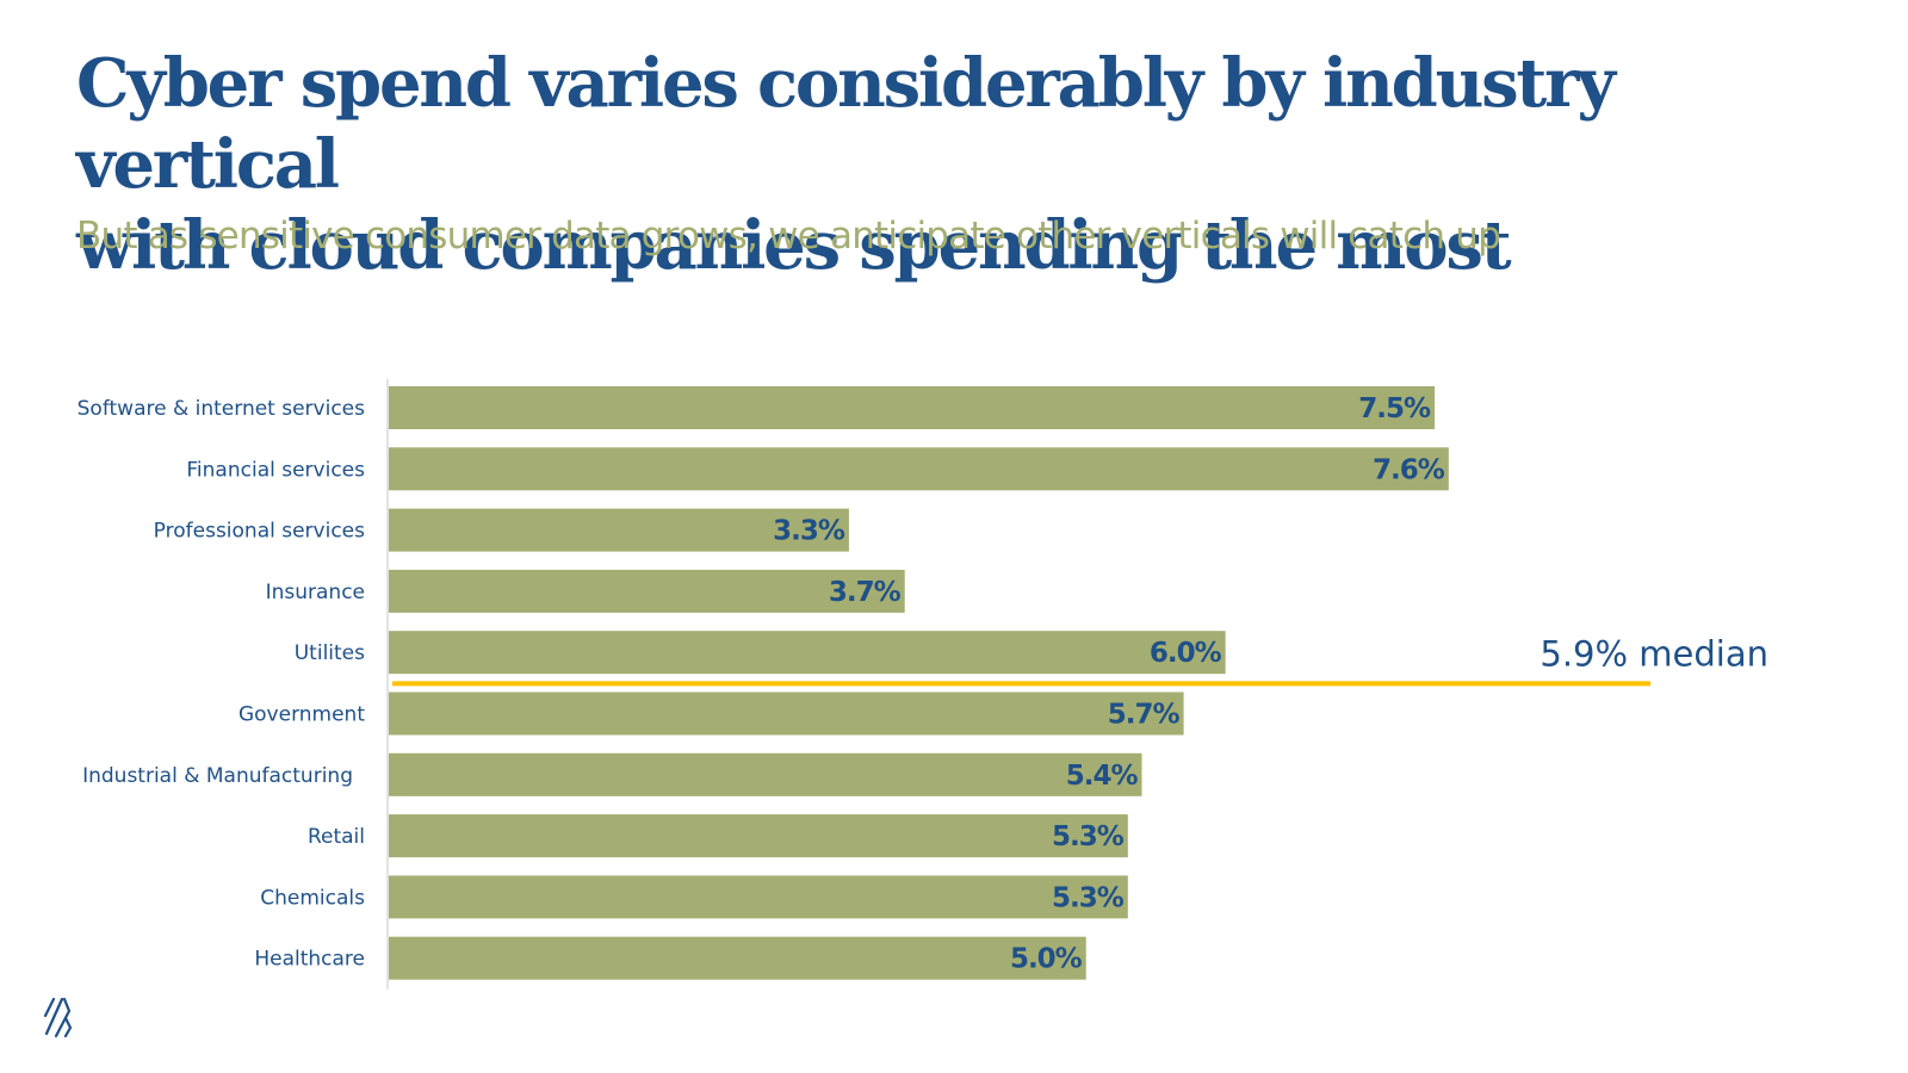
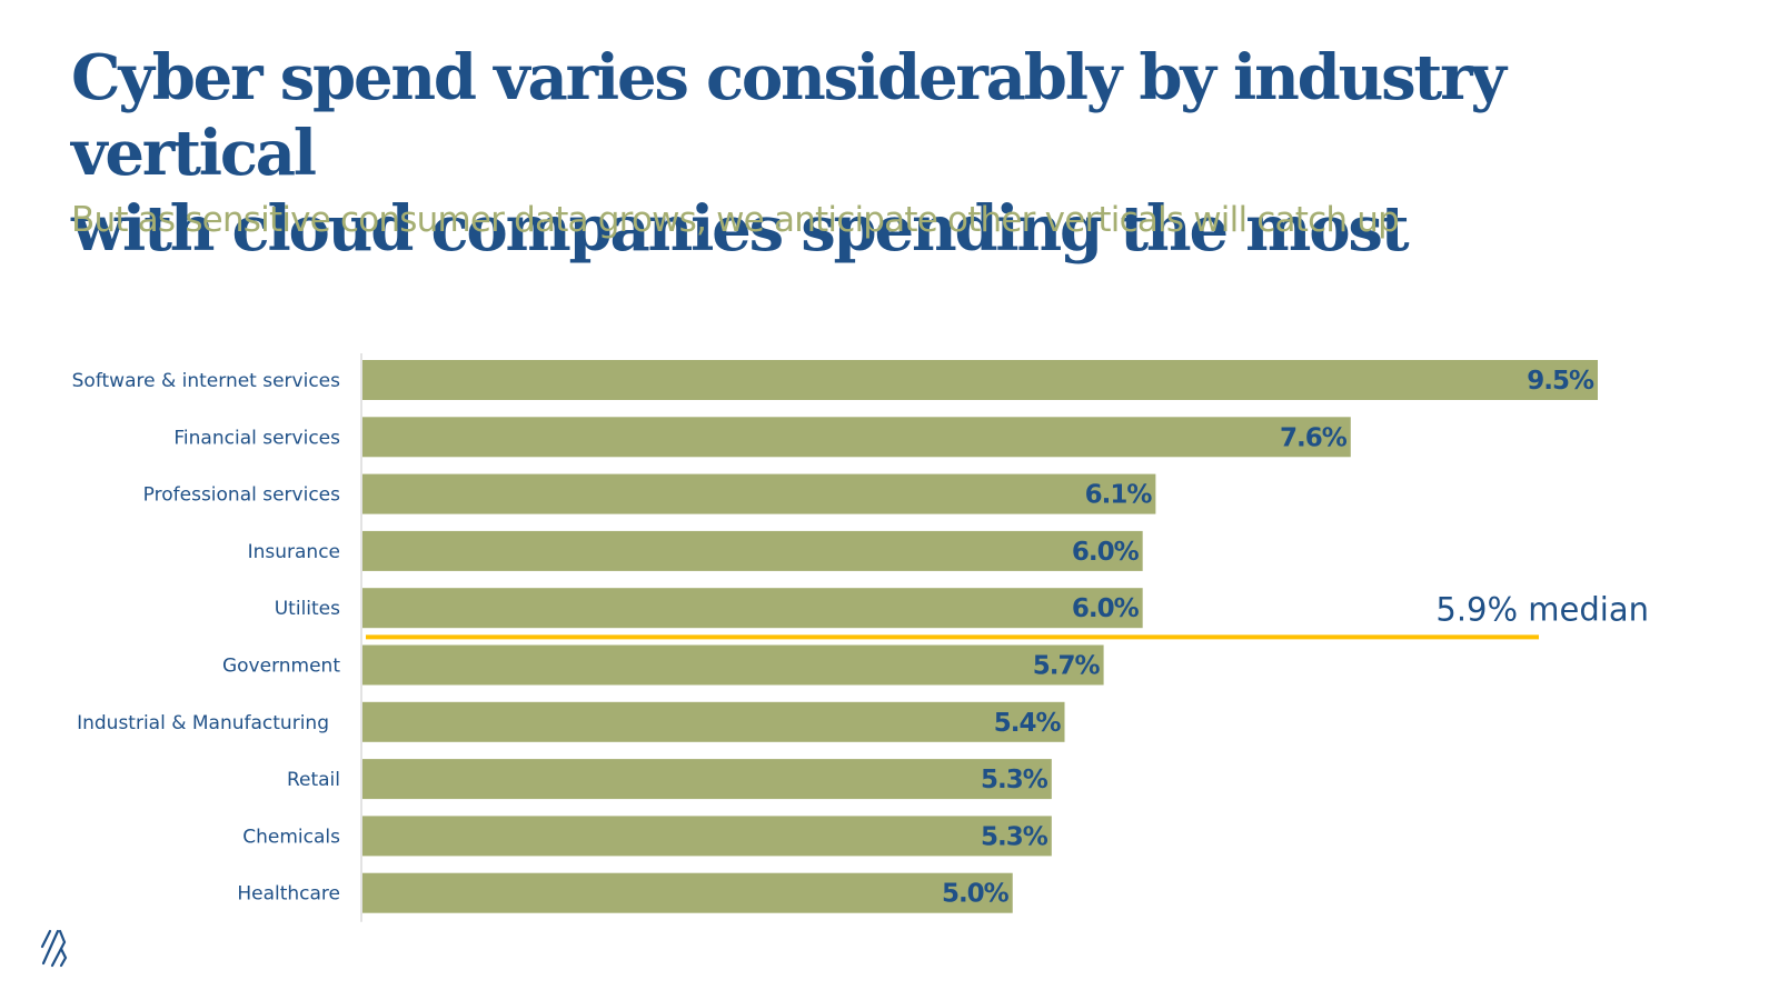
Software & internet services: 7.5% -> 9.5%
Professional services: 3.3% -> 6.1%
Insurance: 3.7% -> 6.0%
